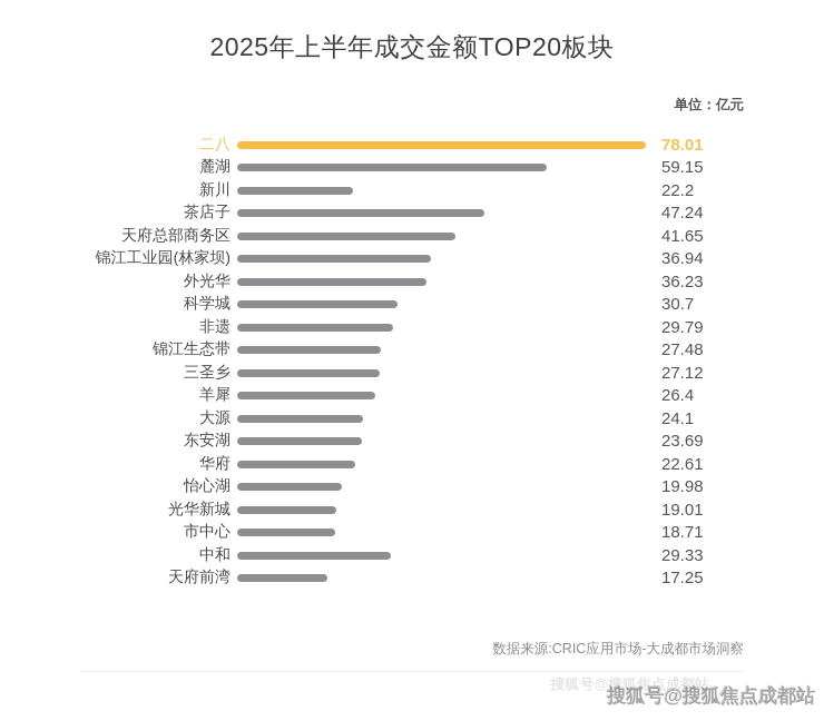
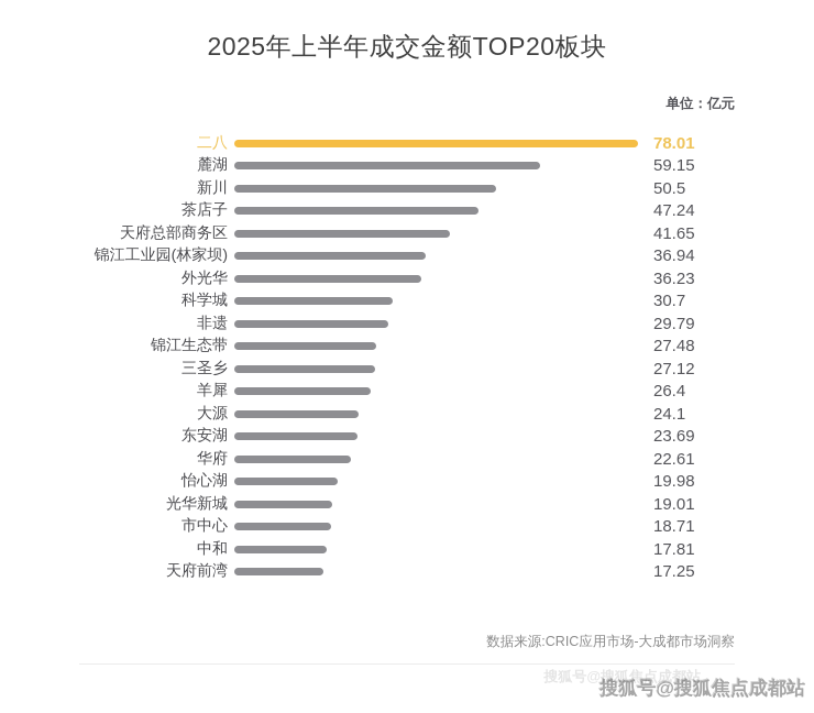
新川: 22.2 -> 50.5
中和: 29.33 -> 17.81
